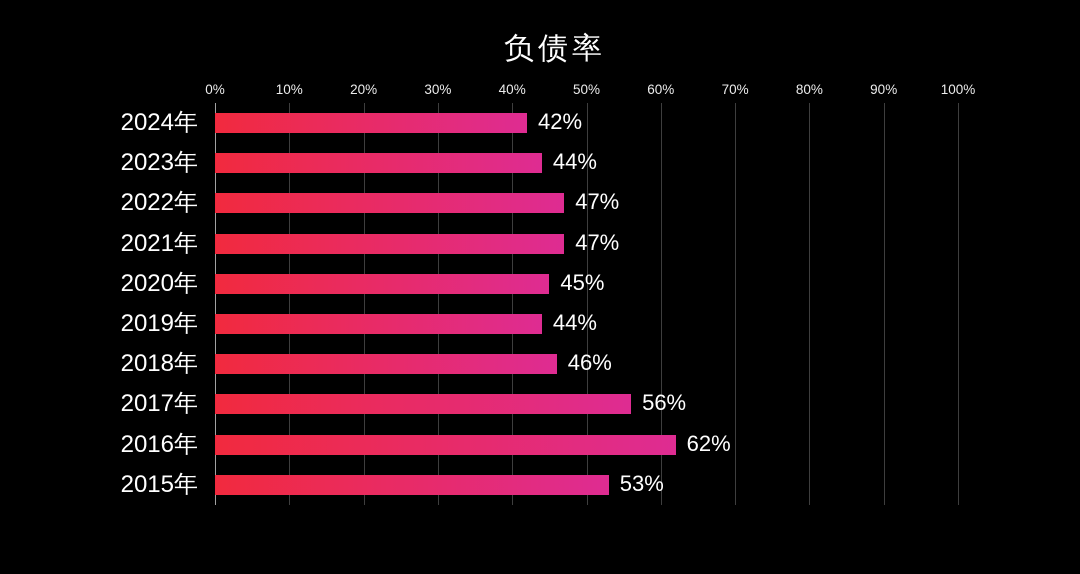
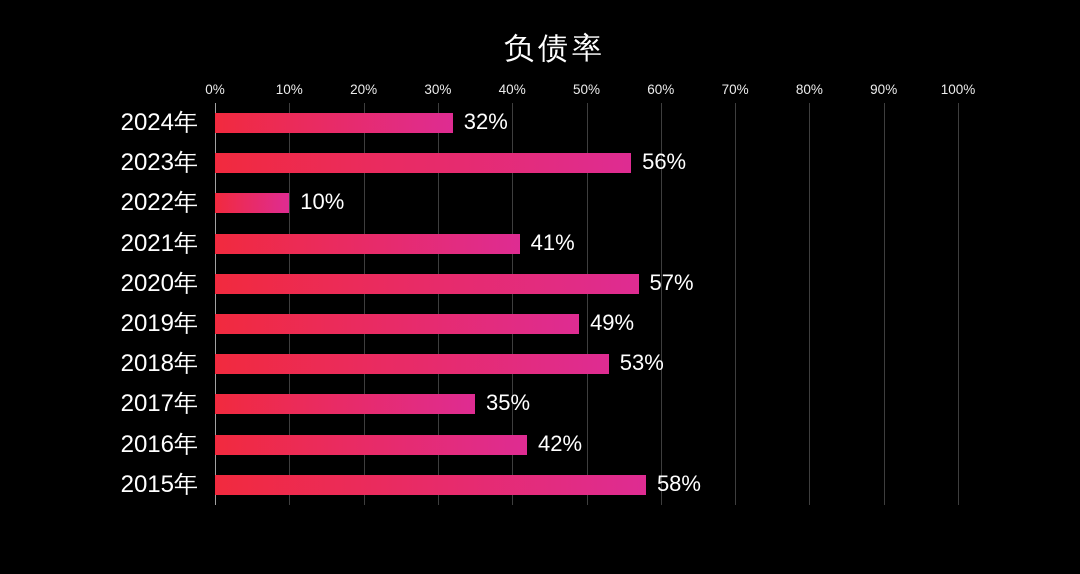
2024年: 42% -> 32%
2023年: 44% -> 56%
2022年: 47% -> 10%
2021年: 47% -> 41%
2020年: 45% -> 57%
2019年: 44% -> 49%
2018年: 46% -> 53%
2017年: 56% -> 35%
2016年: 62% -> 42%
2015年: 53% -> 58%
